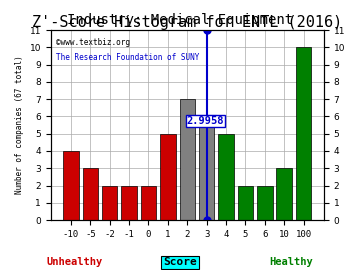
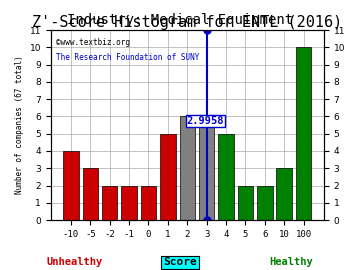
2: 7 -> 6
